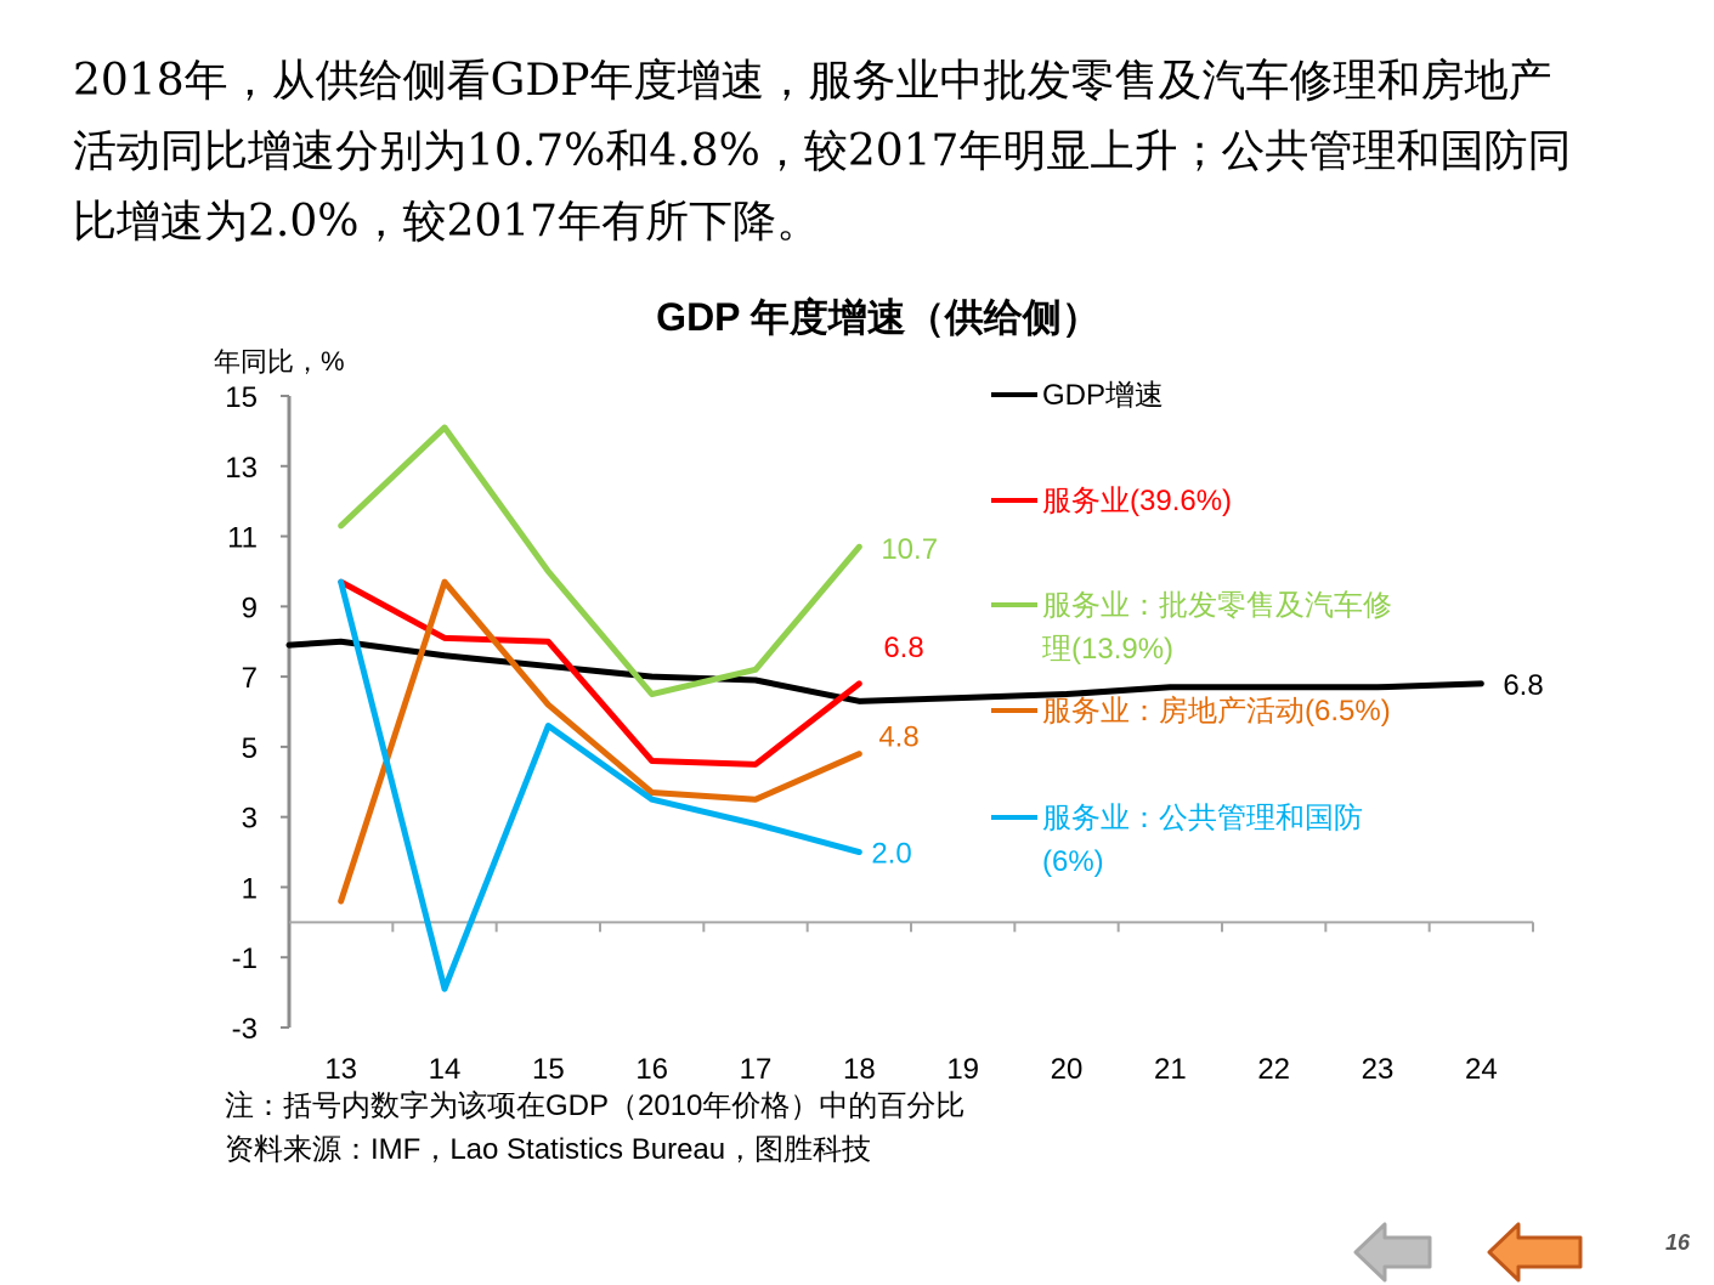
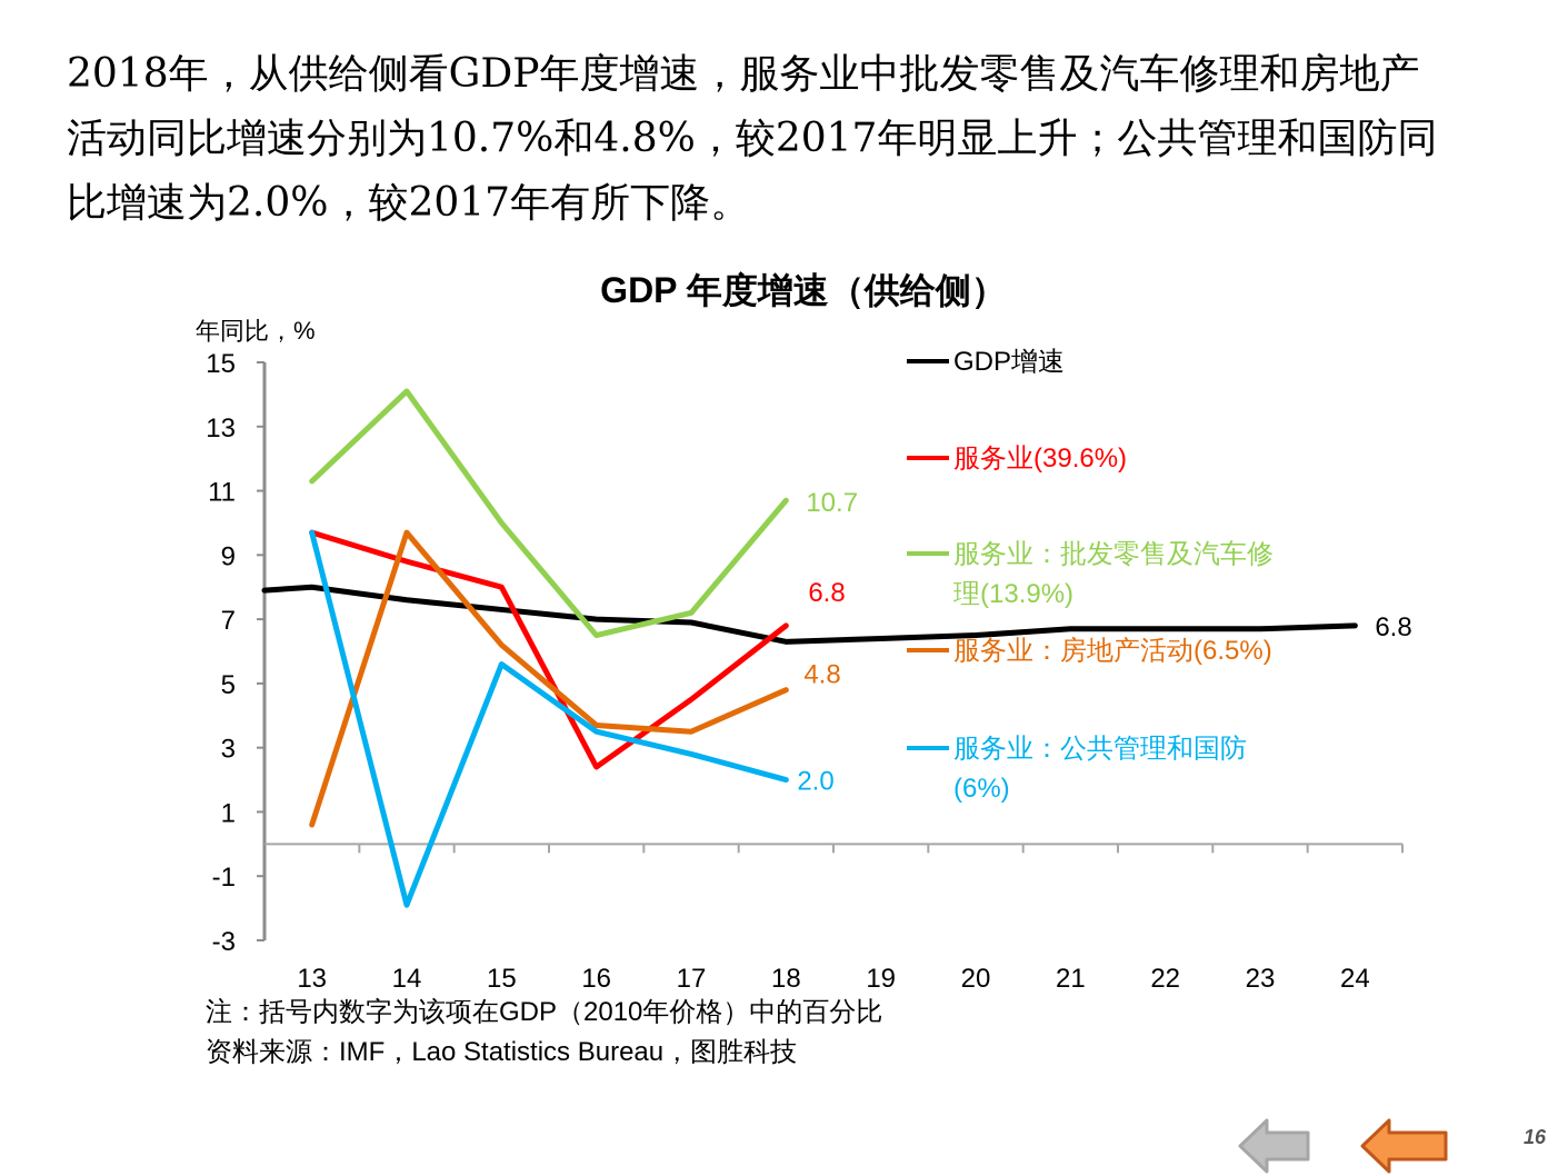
服务业(39.6%)/14: 8.1 -> 8.8
服务业(39.6%)/16: 4.6 -> 2.4
